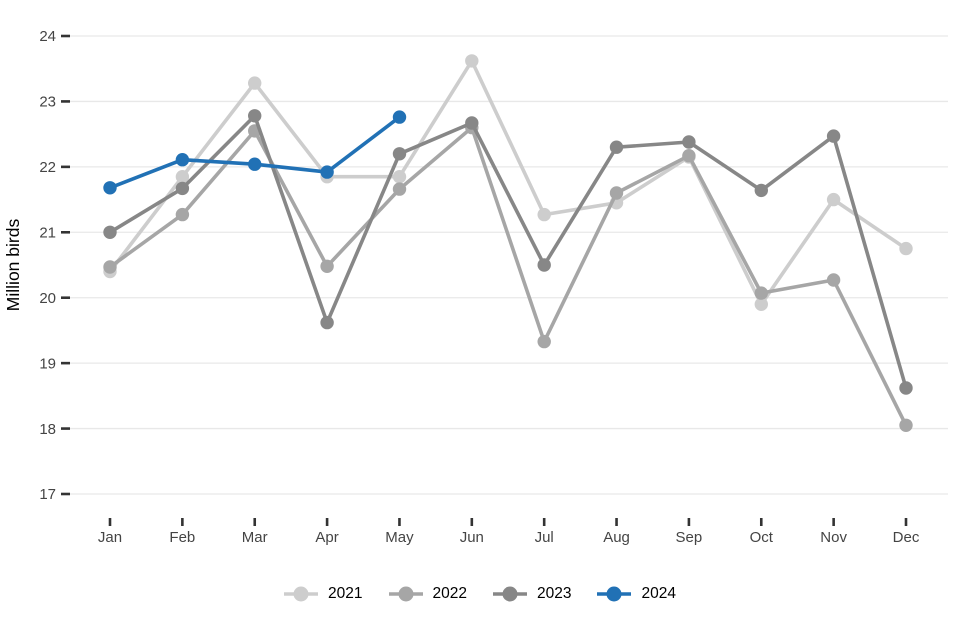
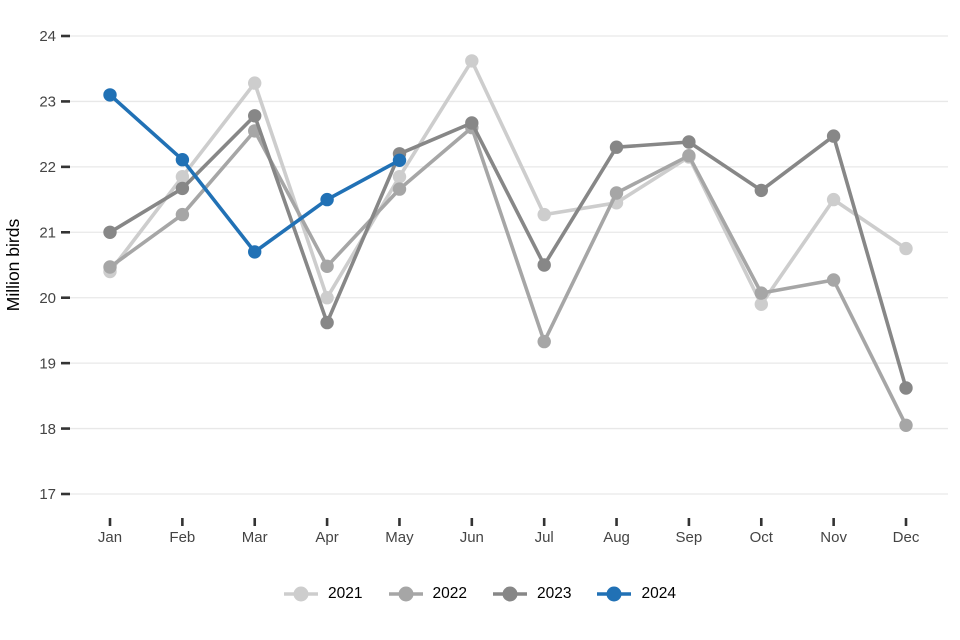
2024/Jan: 21.7 -> 23.1
2024/Mar: 22.0 -> 20.7
2021/Apr: 21.9 -> 20.0
2024/Apr: 21.9 -> 21.5
2024/May: 22.8 -> 22.1
